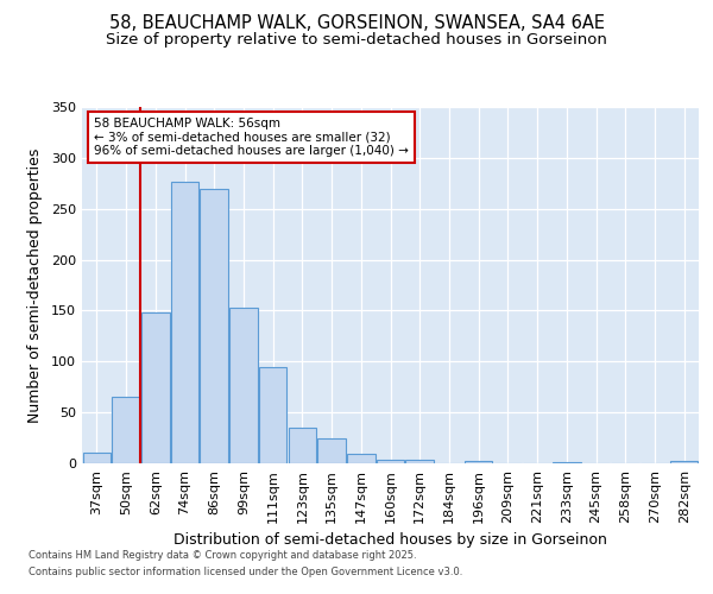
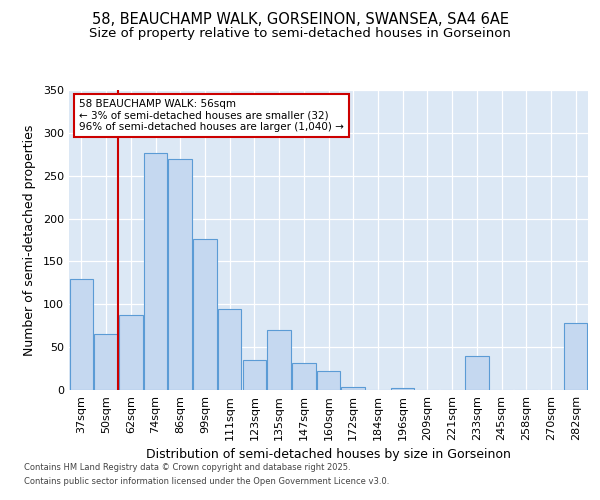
37sqm: 10 -> 130
62sqm: 148 -> 88
99sqm: 153 -> 176
135sqm: 25 -> 70
147sqm: 9 -> 32
160sqm: 4 -> 22
233sqm: 1 -> 40
282sqm: 2 -> 78
